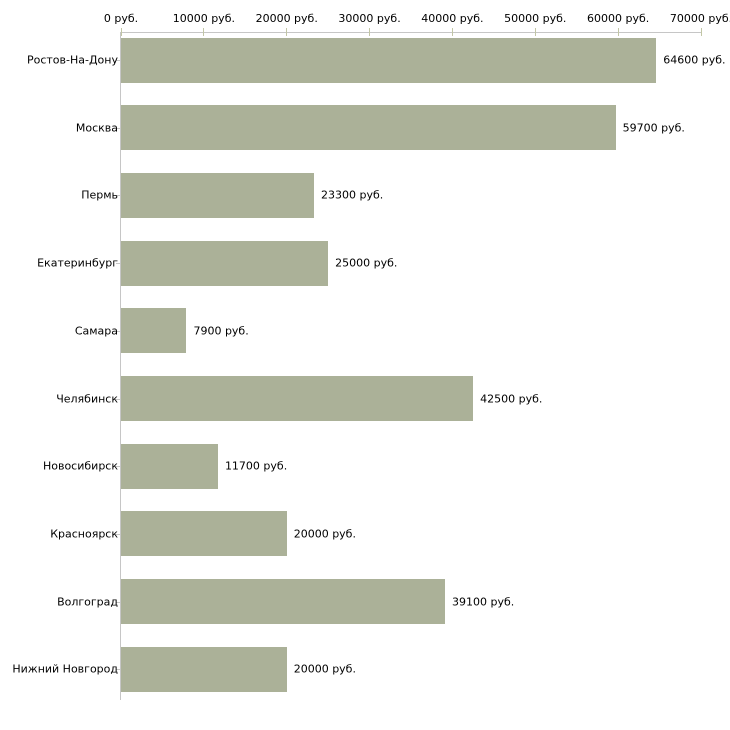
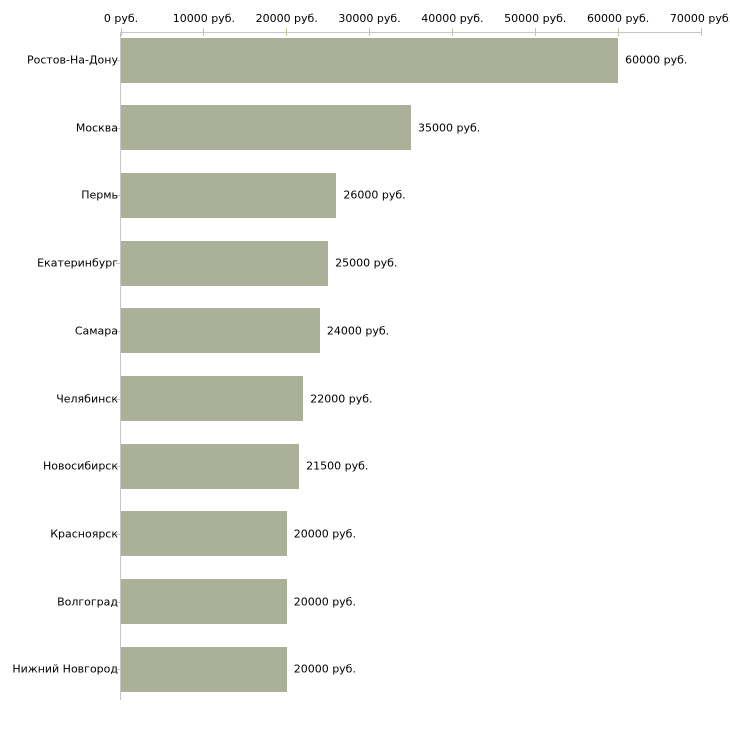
Ростов-На-Дону: 64600 -> 60000
Москва: 59700 -> 35000
Пермь: 23300 -> 26000
Самара: 7900 -> 24000
Челябинск: 42500 -> 22000
Новосибирск: 11700 -> 21500
Волгоград: 39100 -> 20000
